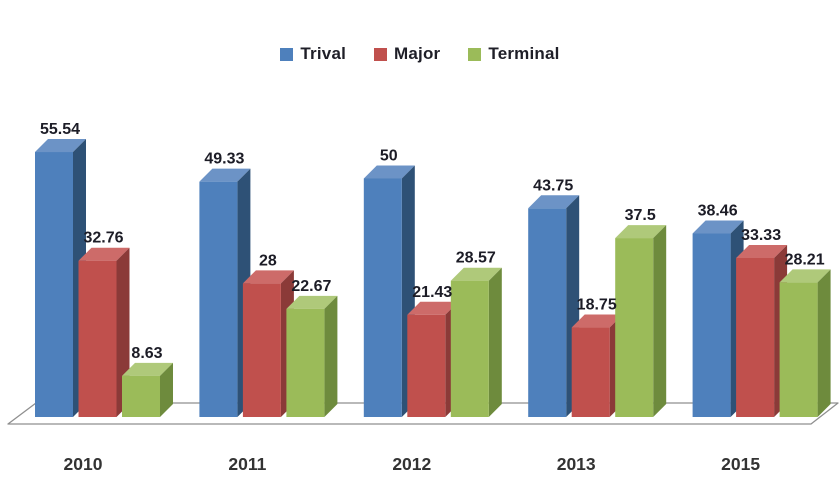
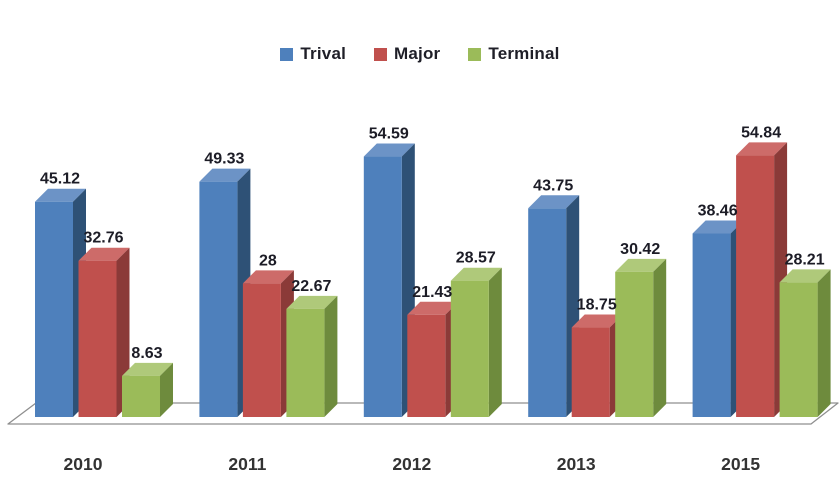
Trival/2010: 55.54 -> 45.12
Trival/2012: 50 -> 54.59
Terminal/2013: 37.5 -> 30.42
Major/2015: 33.33 -> 54.84
